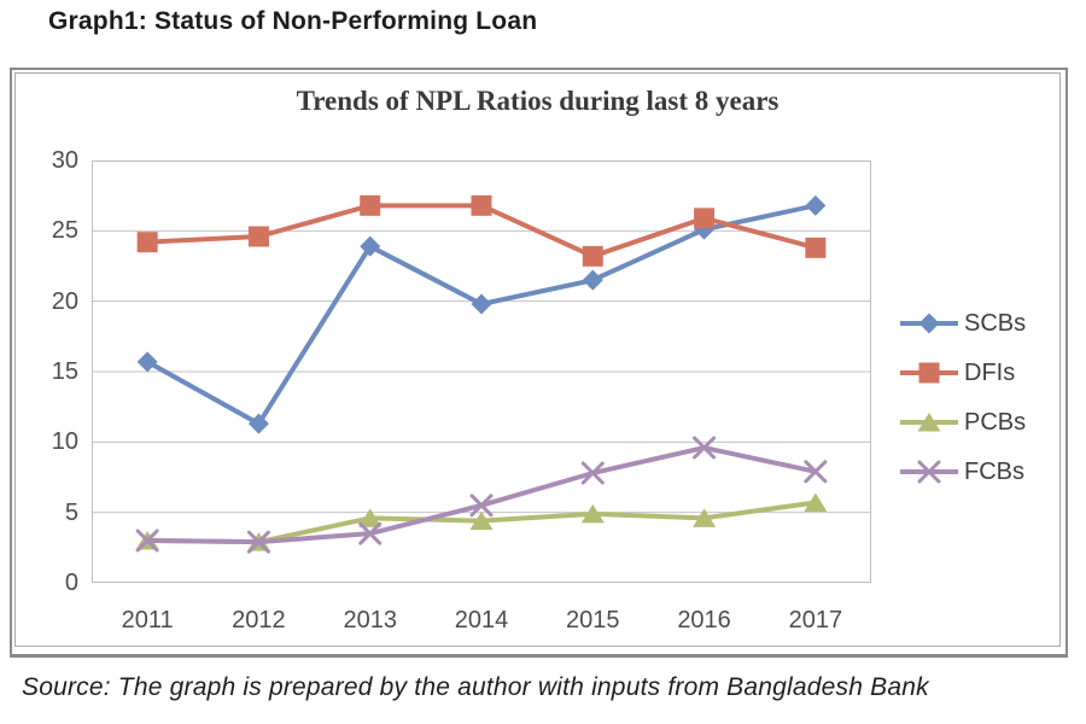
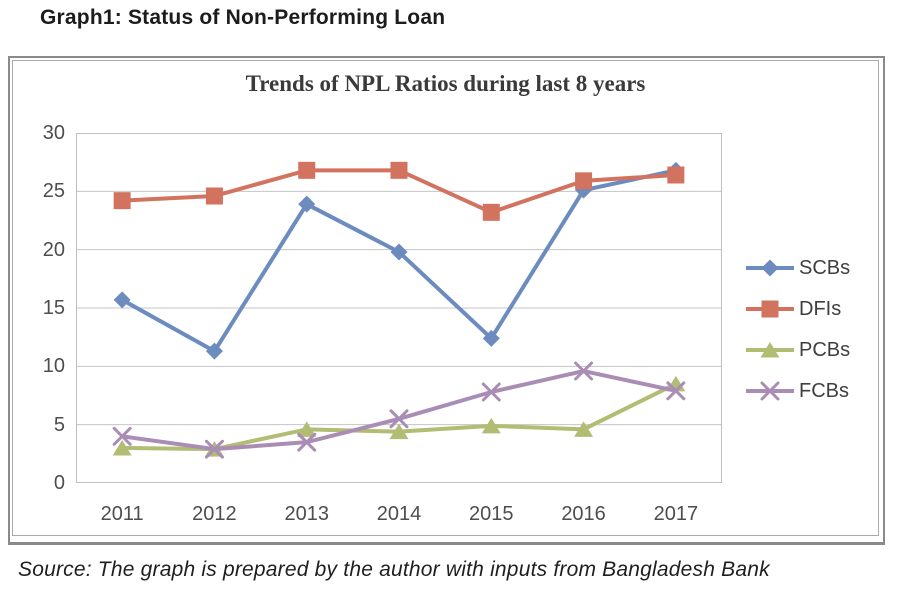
FCBs/2011: 3.0 -> 4.0
SCBs/2015: 21.5 -> 12.4
DFIs/2017: 23.8 -> 26.4
PCBs/2017: 5.7 -> 8.5
